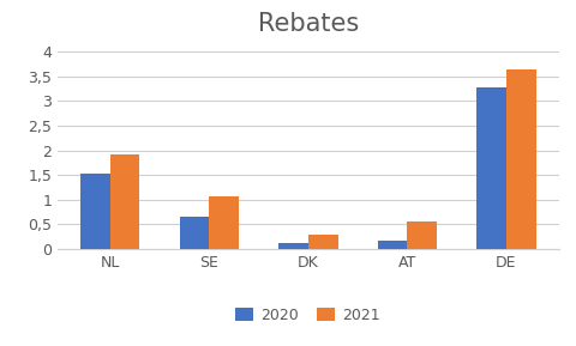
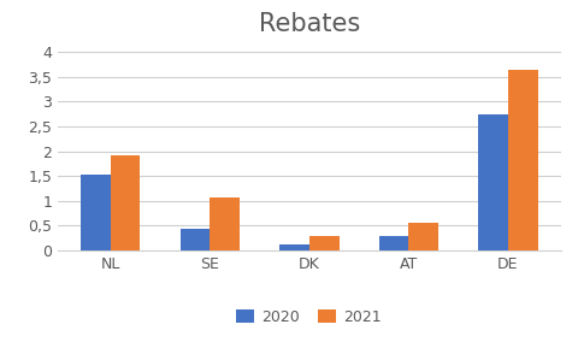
2020/SE: 0,65 -> 0,45
2020/AT: 0,16 -> 0,30
2020/DE: 3,26 -> 2,75
